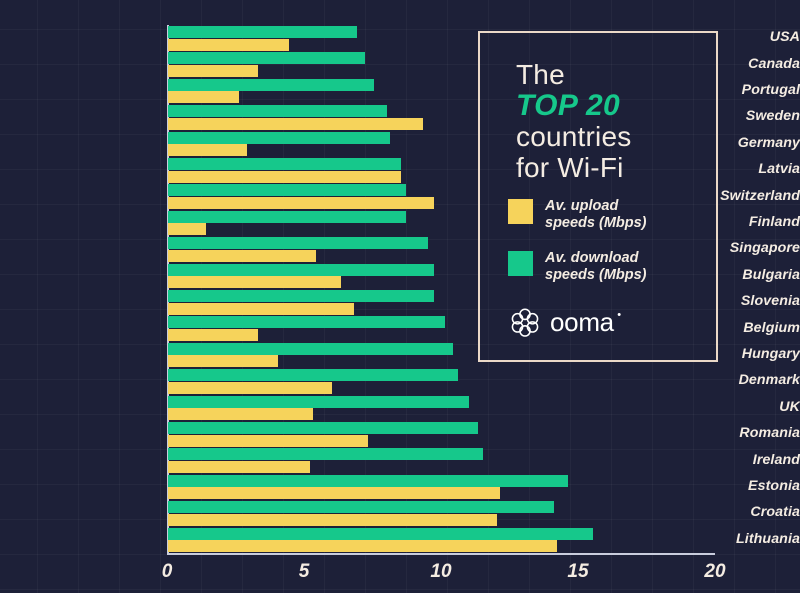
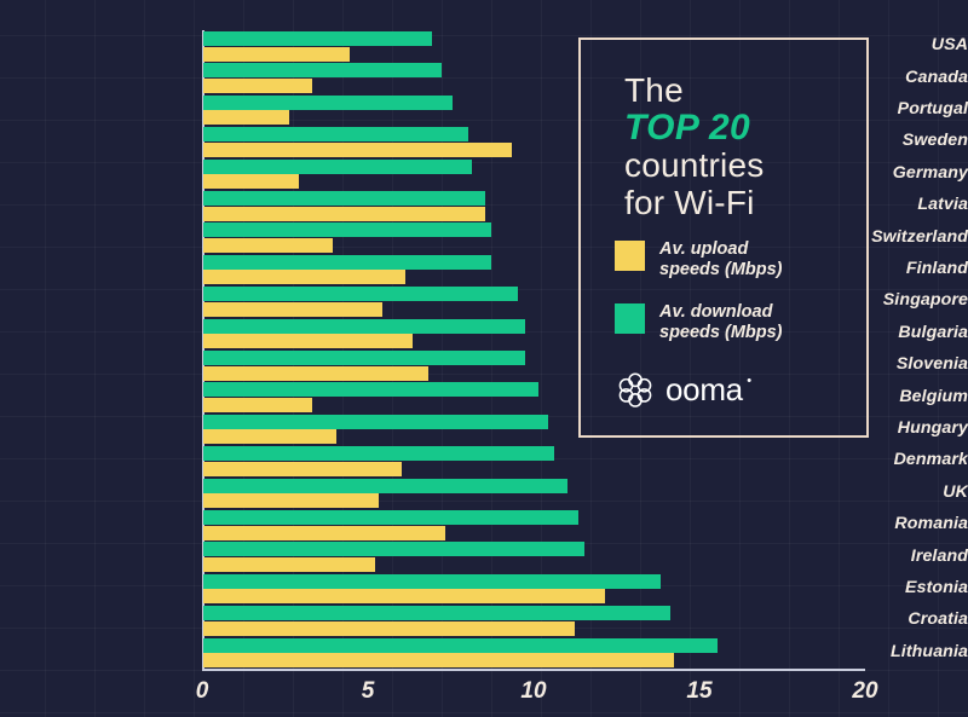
Av. upload speeds (Mbps)/Switzerland: 9.7 -> 3.9
Av. upload speeds (Mbps)/Finland: 1.4 -> 6.1
Av. download speeds (Mbps)/Estonia: 14.6 -> 13.8
Av. upload speeds (Mbps)/Croatia: 12.0 -> 11.2
